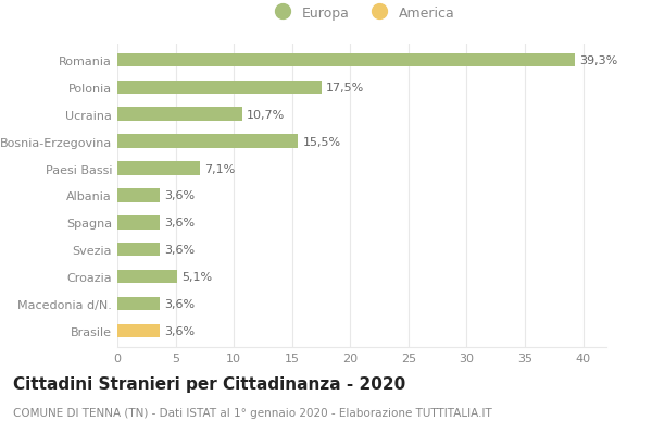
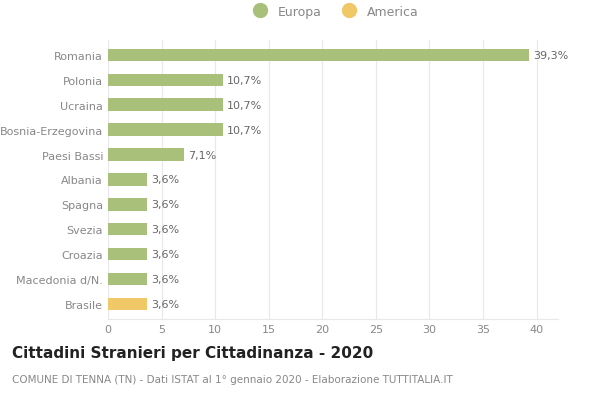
Polonia: 17,5% -> 10,7%
Bosnia-Erzegovina: 15,5% -> 10,7%
Croazia: 5,1% -> 3,6%
